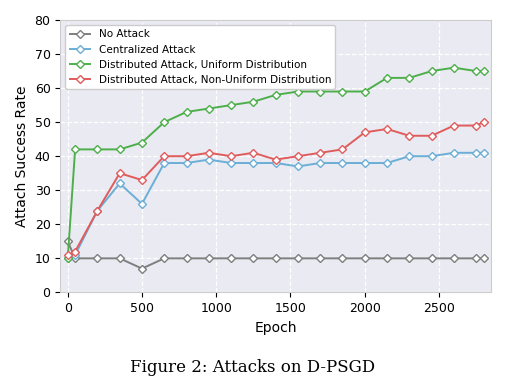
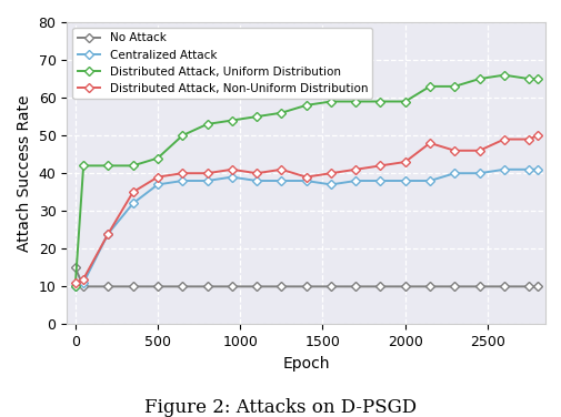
No Attack/500: 7 -> 10
Centralized Attack/500: 26 -> 37
Distributed Attack, Non-Uniform Distribution/500: 33 -> 39
Distributed Attack, Non-Uniform Distribution/2000: 47 -> 43
